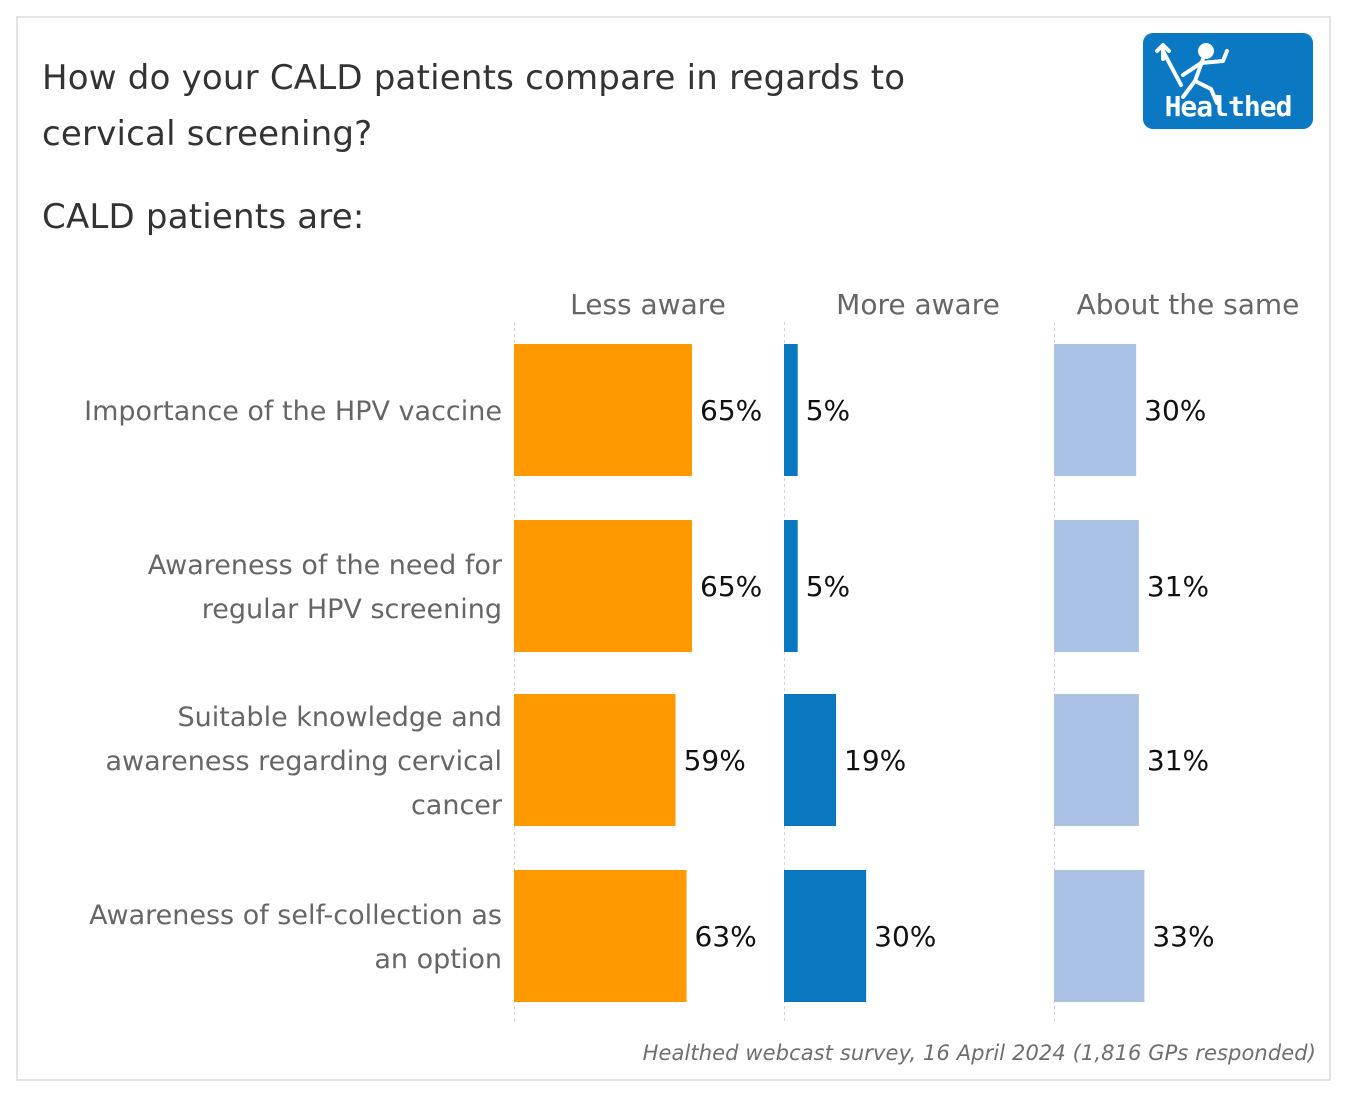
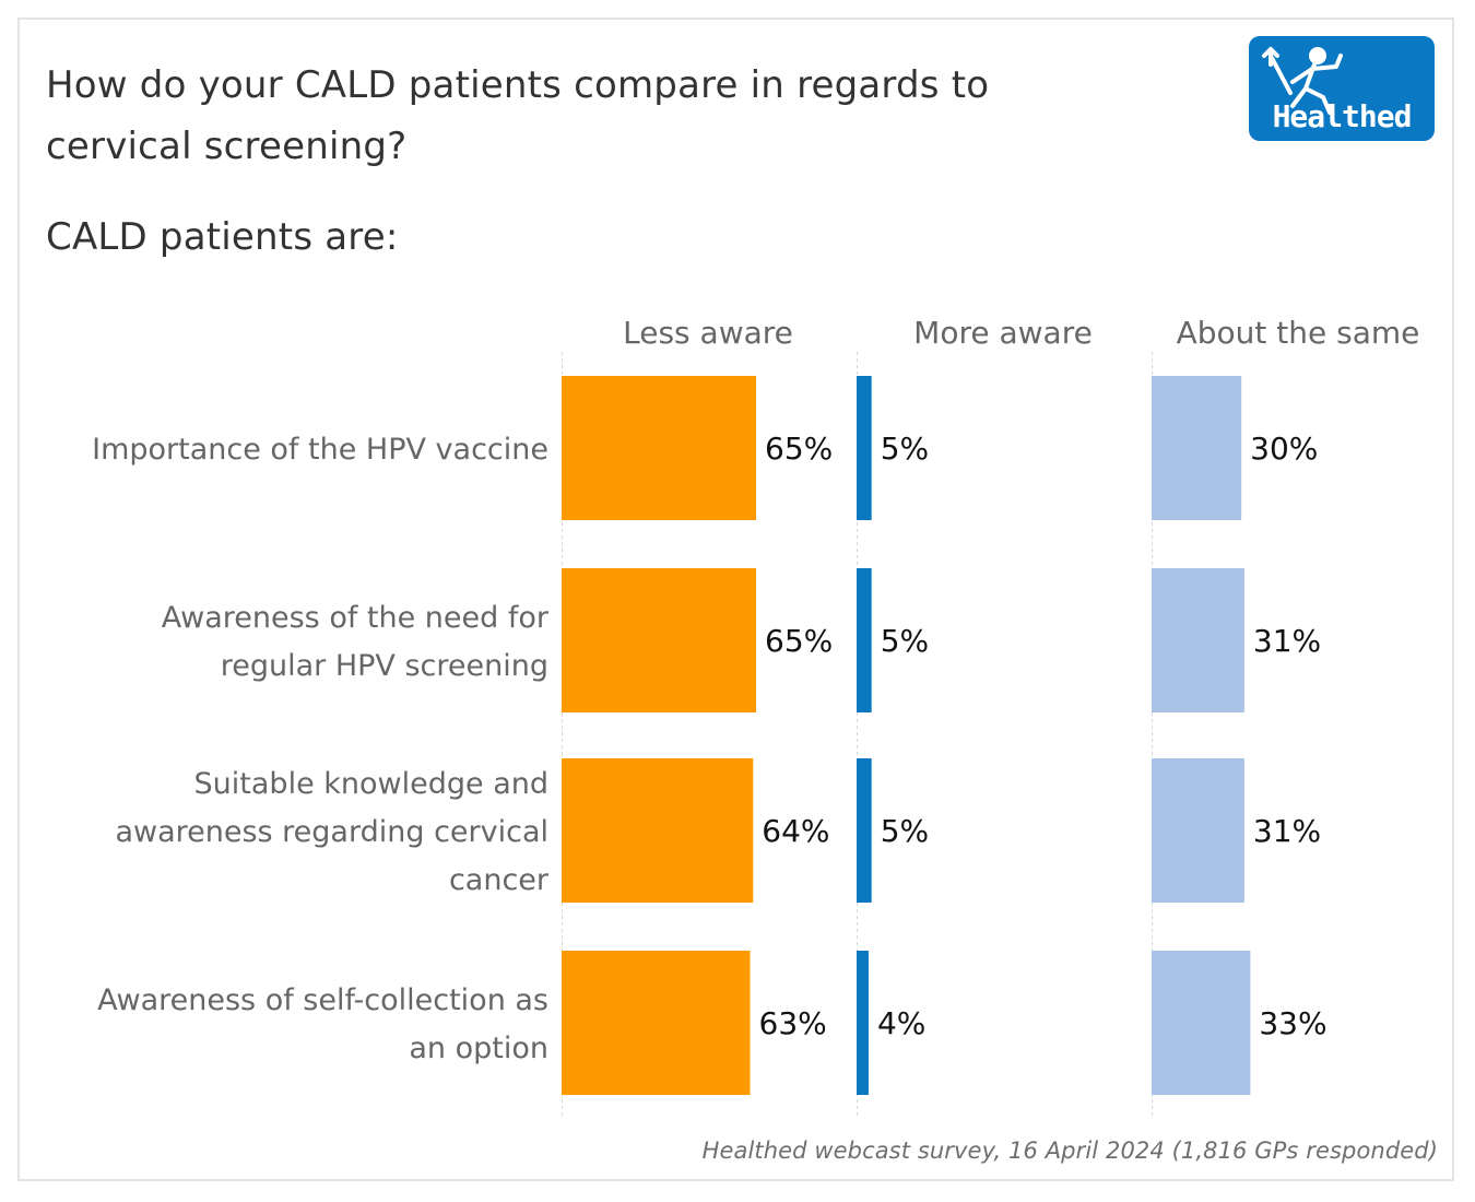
Less aware/Suitable knowledge and awareness regarding cervical cancer: 59% -> 64%
More aware/Suitable knowledge and awareness regarding cervical cancer: 19% -> 5%
More aware/Awareness of self-collection as an option: 30% -> 4%
